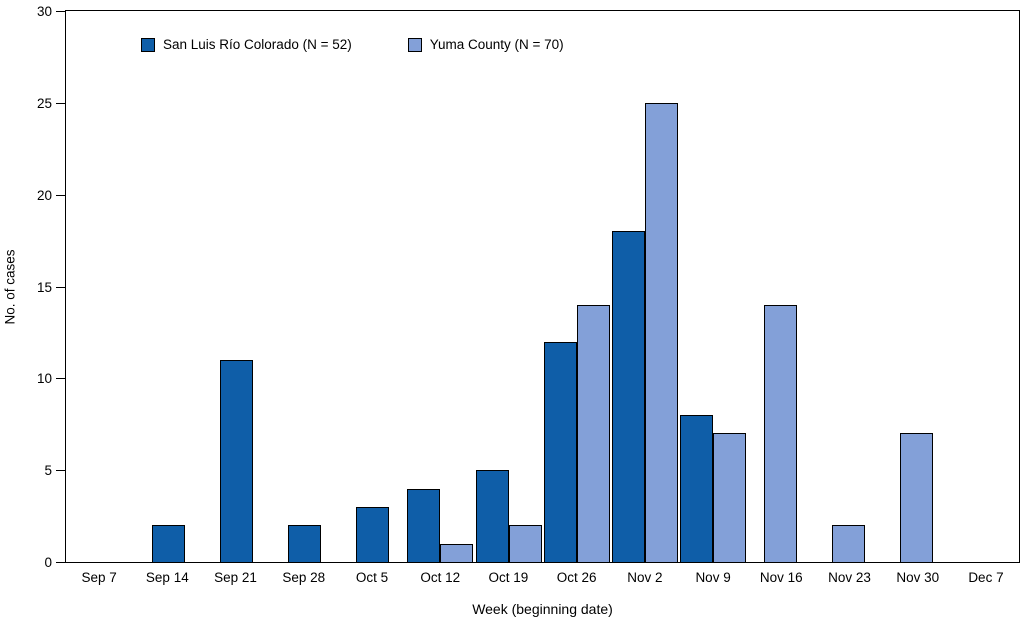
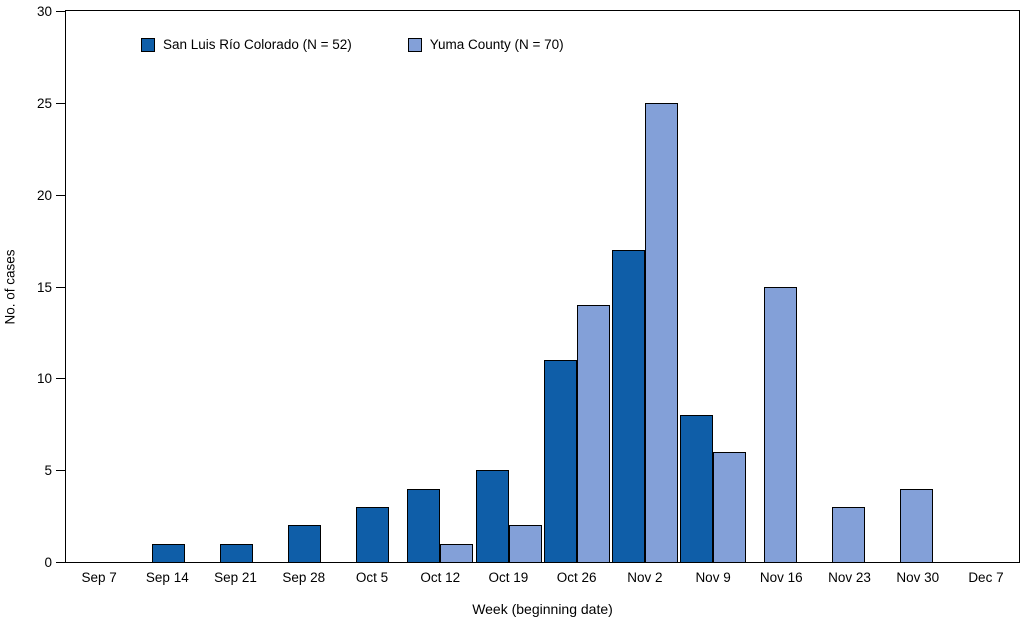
San Luis Río Colorado (N = 52)/Sep 14: 2 -> 1
San Luis Río Colorado (N = 52)/Sep 21: 11 -> 1
San Luis Río Colorado (N = 52)/Oct 26: 12 -> 11
San Luis Río Colorado (N = 52)/Nov 2: 18 -> 17
Yuma County (N = 70)/Nov 9: 7 -> 6
Yuma County (N = 70)/Nov 16: 14 -> 15
Yuma County (N = 70)/Nov 23: 2 -> 3
Yuma County (N = 70)/Nov 30: 7 -> 4
